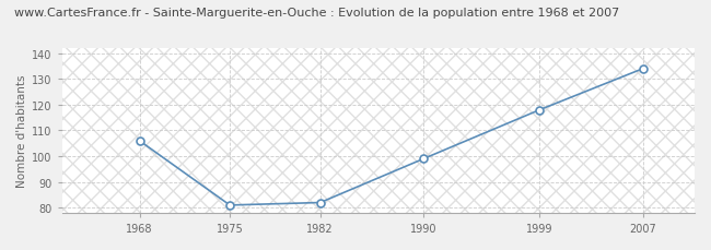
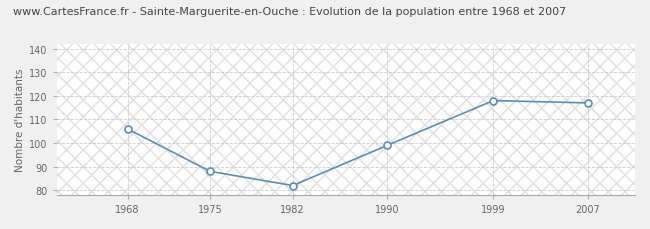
1975: 81 -> 88
2007: 134 -> 117
